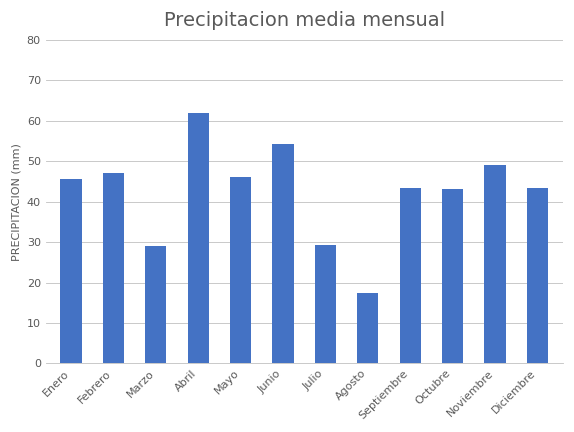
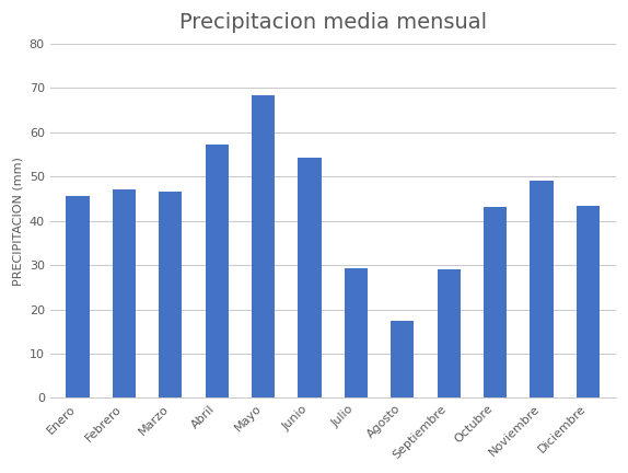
Marzo: 29.0 -> 46.7
Abril: 62.0 -> 57.3
Mayo: 46.0 -> 68.3
Septiembre: 43.5 -> 29.0
